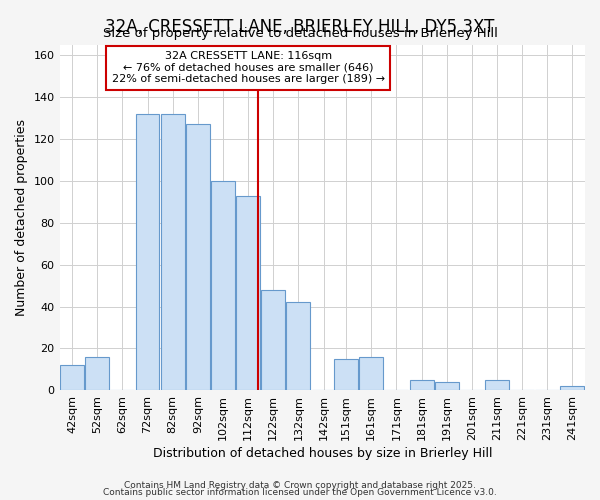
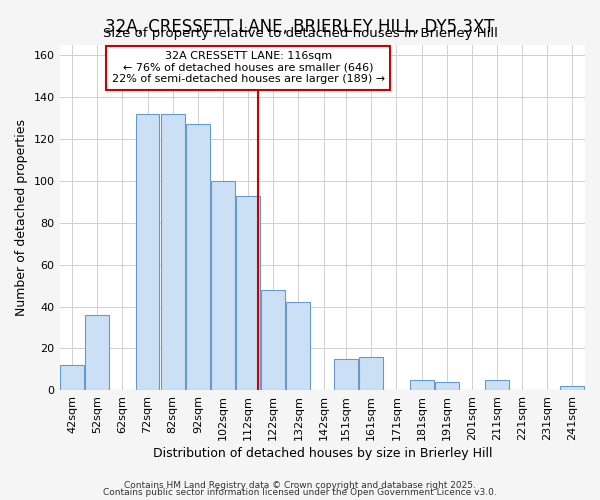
52sqm: 16 -> 36
